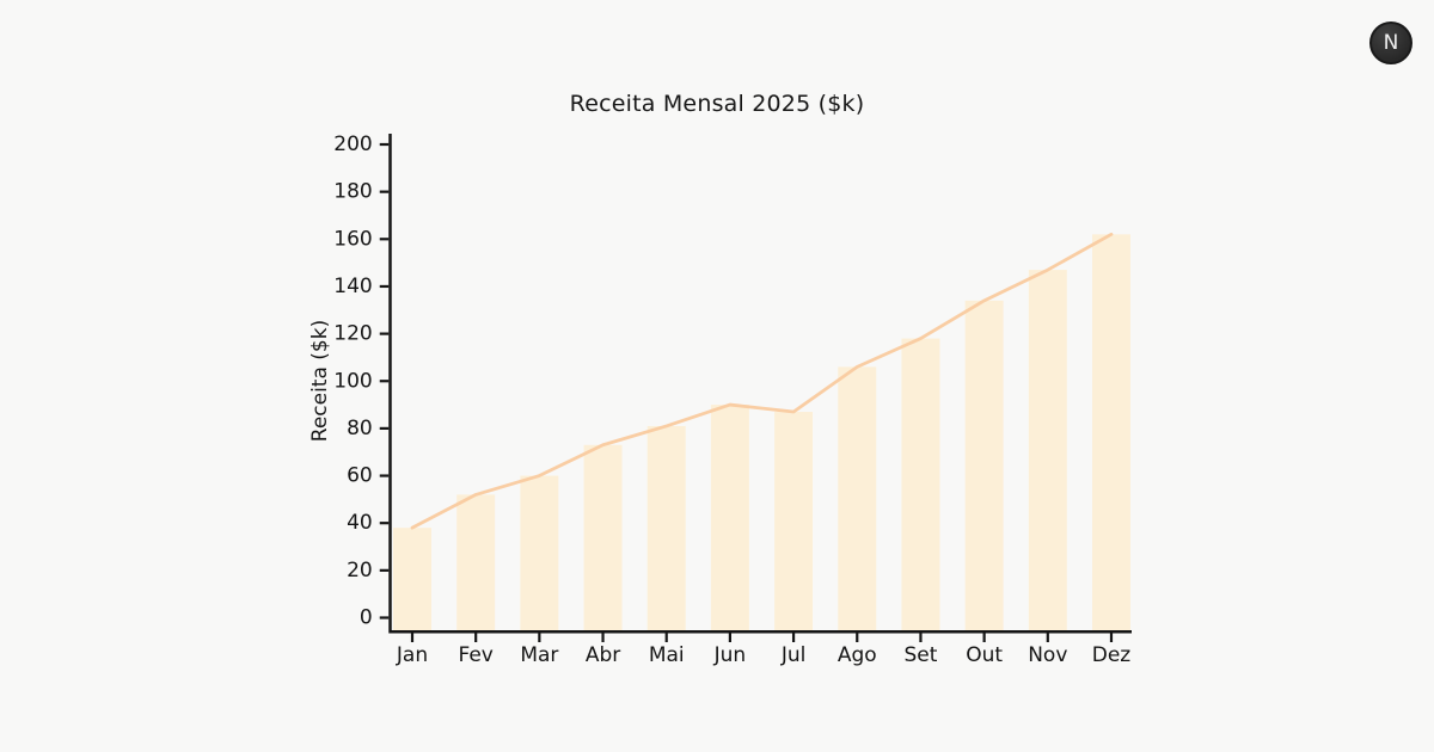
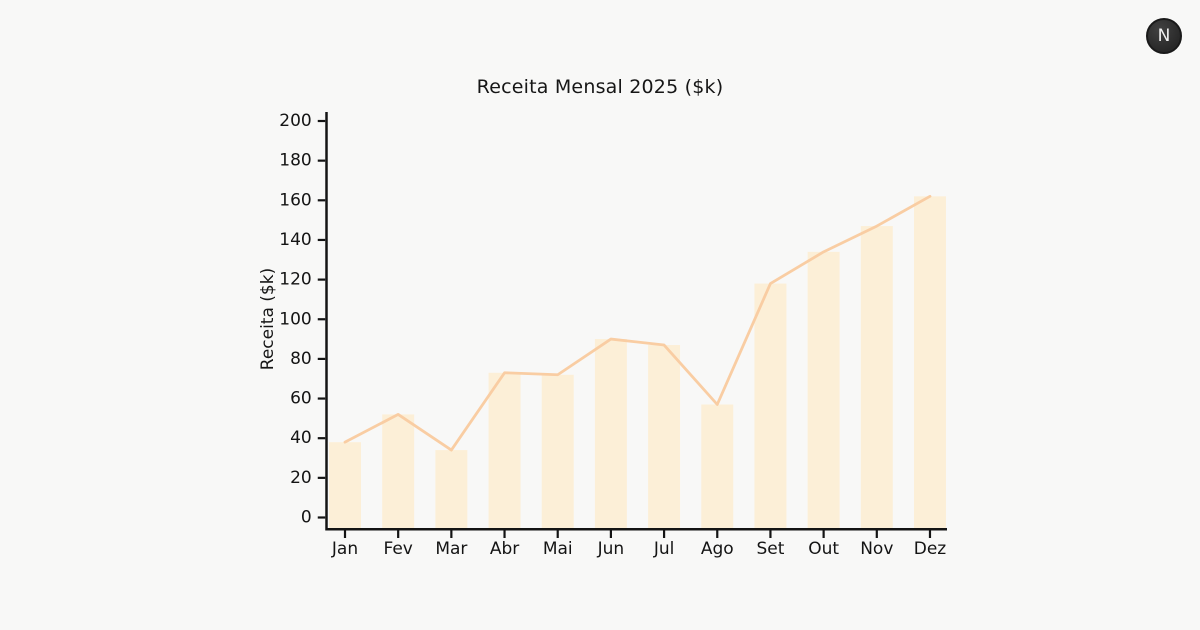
Mar: 60 -> 34
Mai: 81 -> 72
Ago: 106 -> 57
